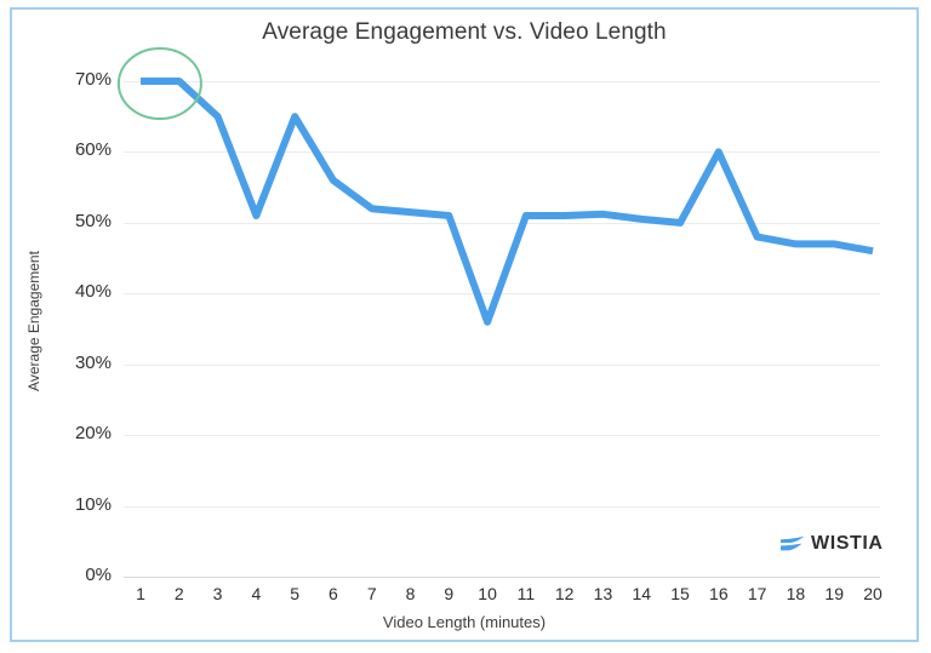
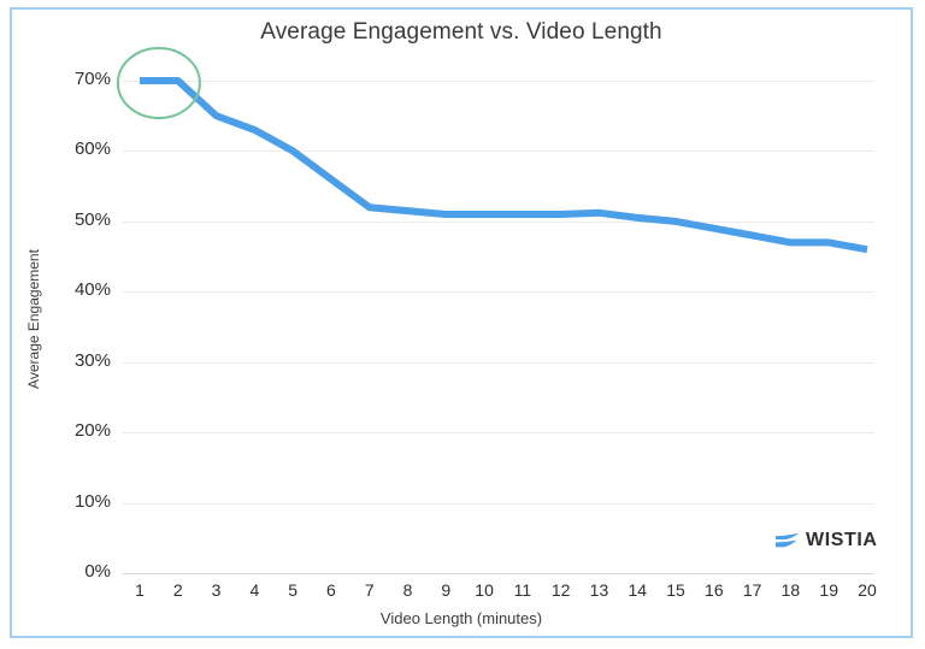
4: 51% -> 63%
5: 65% -> 60%
10: 36% -> 51%
16: 60% -> 49%
